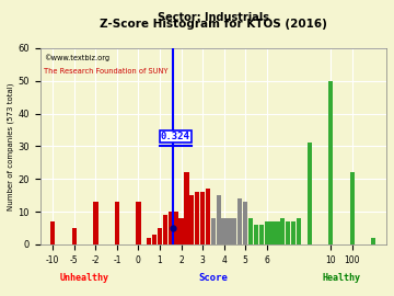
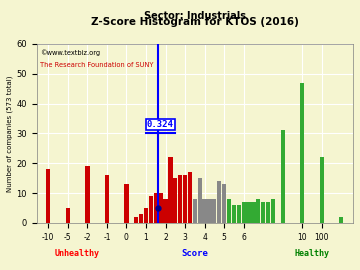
-10: 7 -> 18
-2: 13 -> 19
-1: 13 -> 16
10: 50 -> 47
